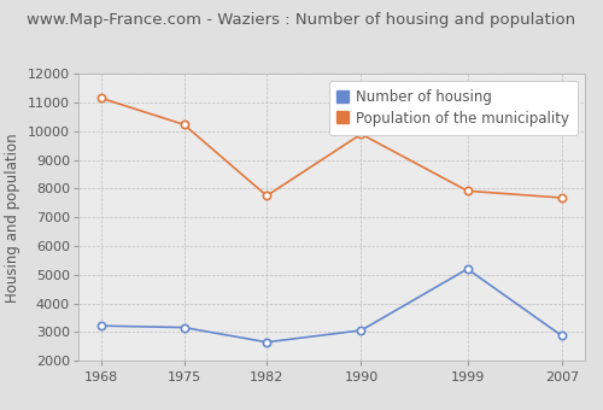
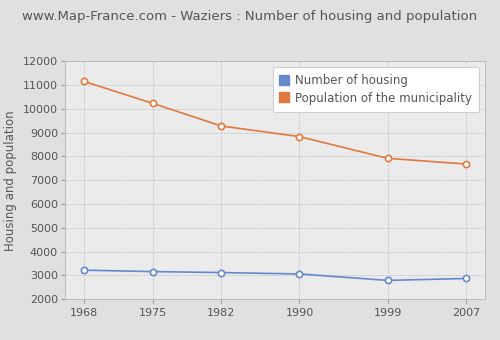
Number of housing/1982: 2650 -> 3120
Population of the municipality/1982: 7750 -> 9280
Population of the municipality/1990: 9900 -> 8830
Number of housing/1999: 5200 -> 2790
